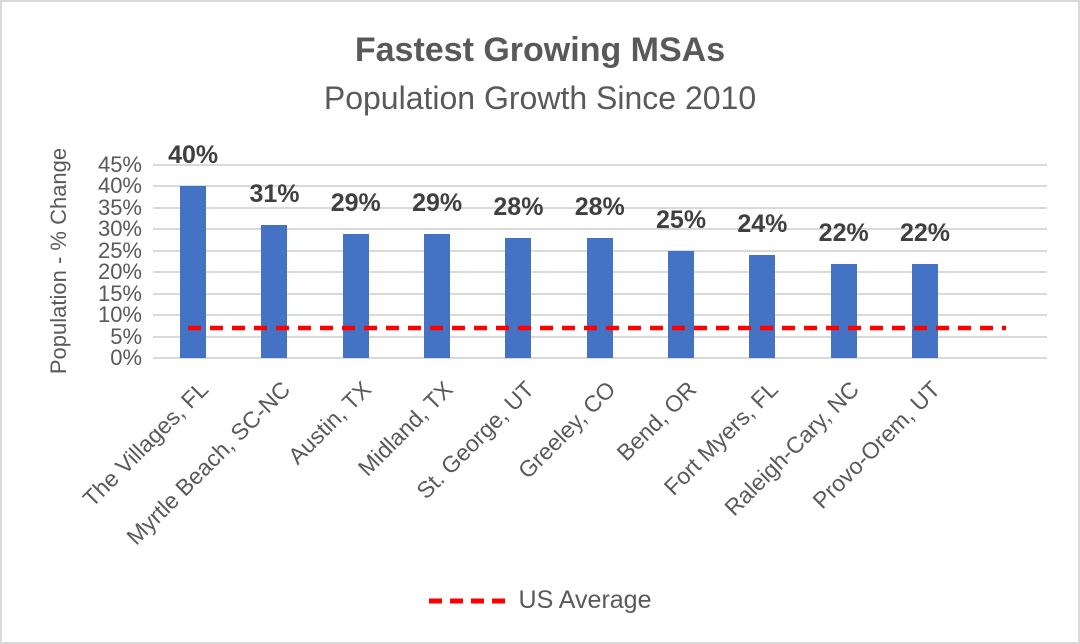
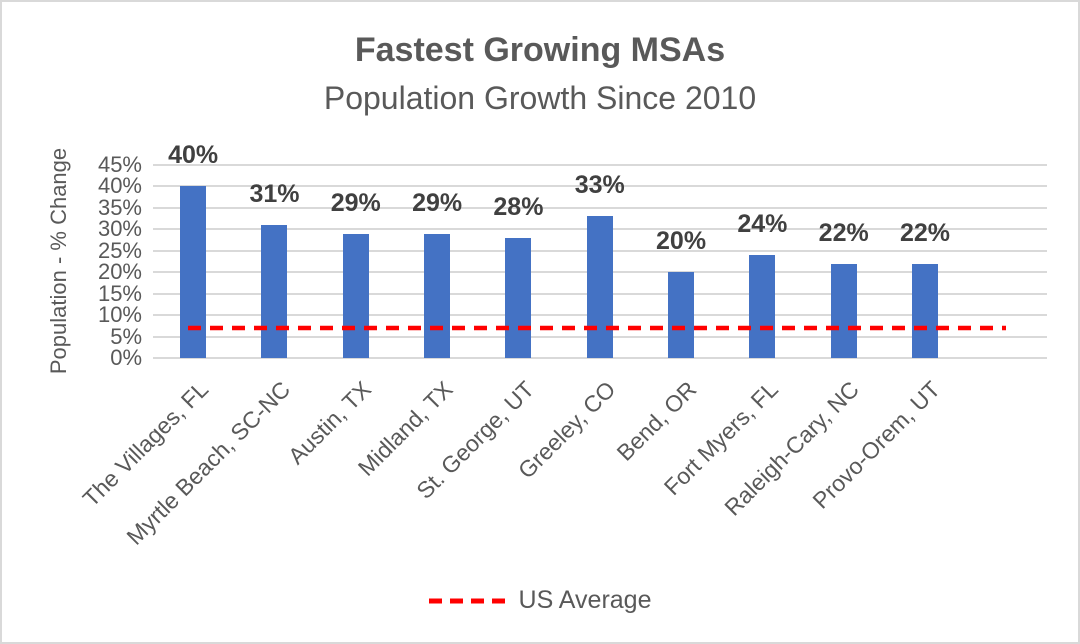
Greeley, CO: 28% -> 33%
Bend, OR: 25% -> 20%
